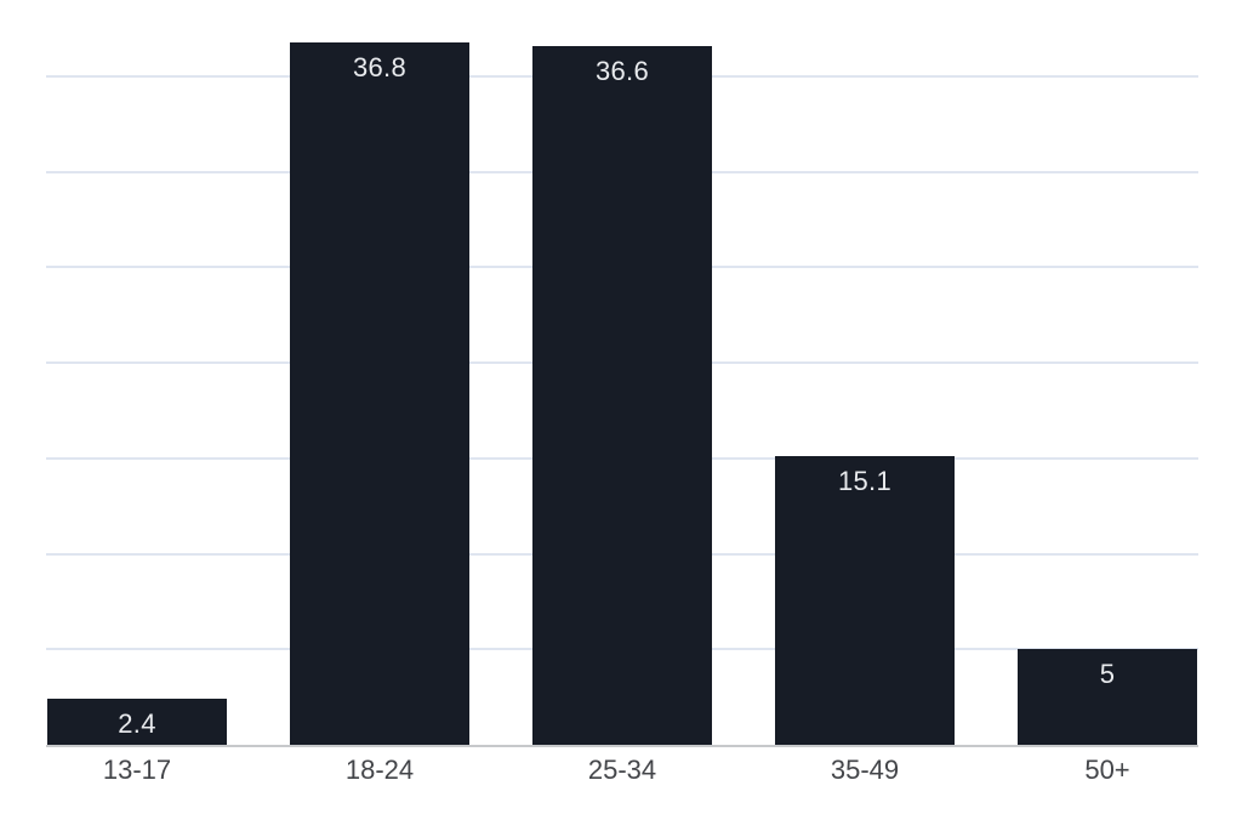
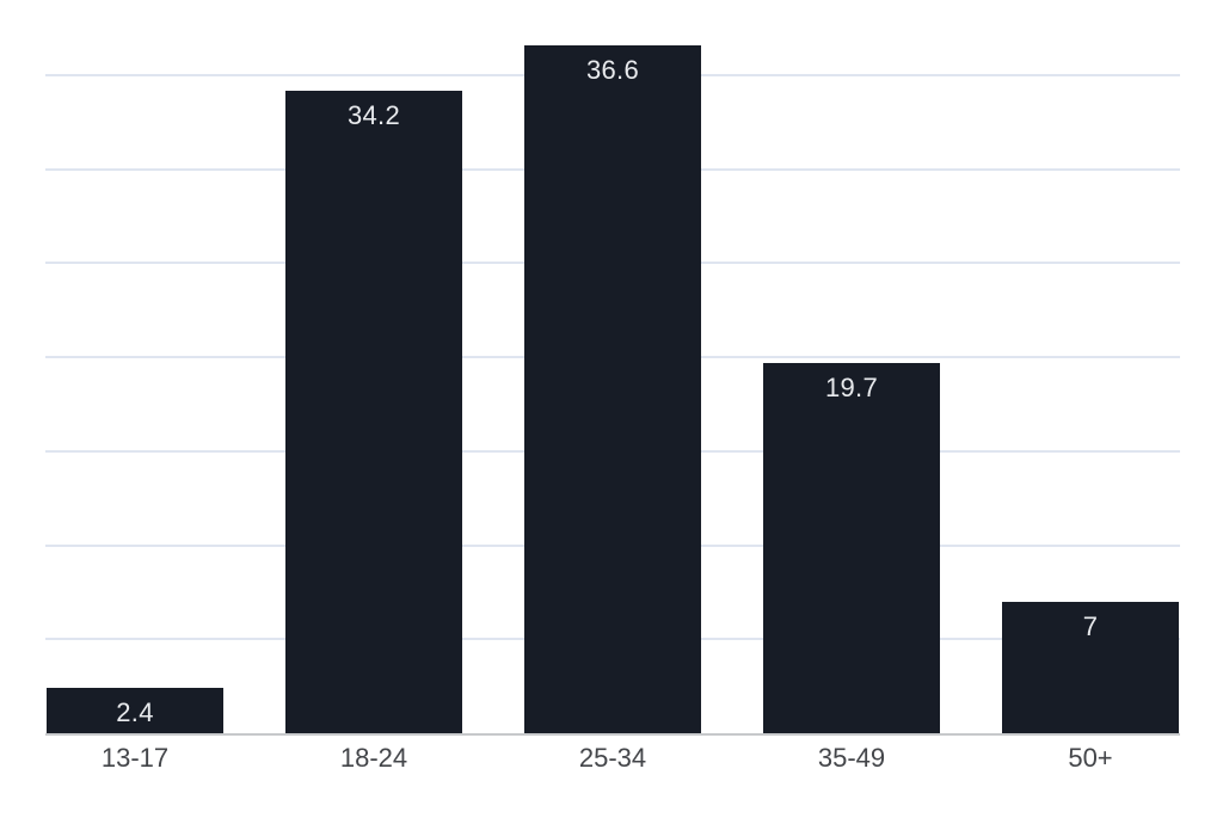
18-24: 36.8 -> 34.2
35-49: 15.1 -> 19.7
50+: 5 -> 7
